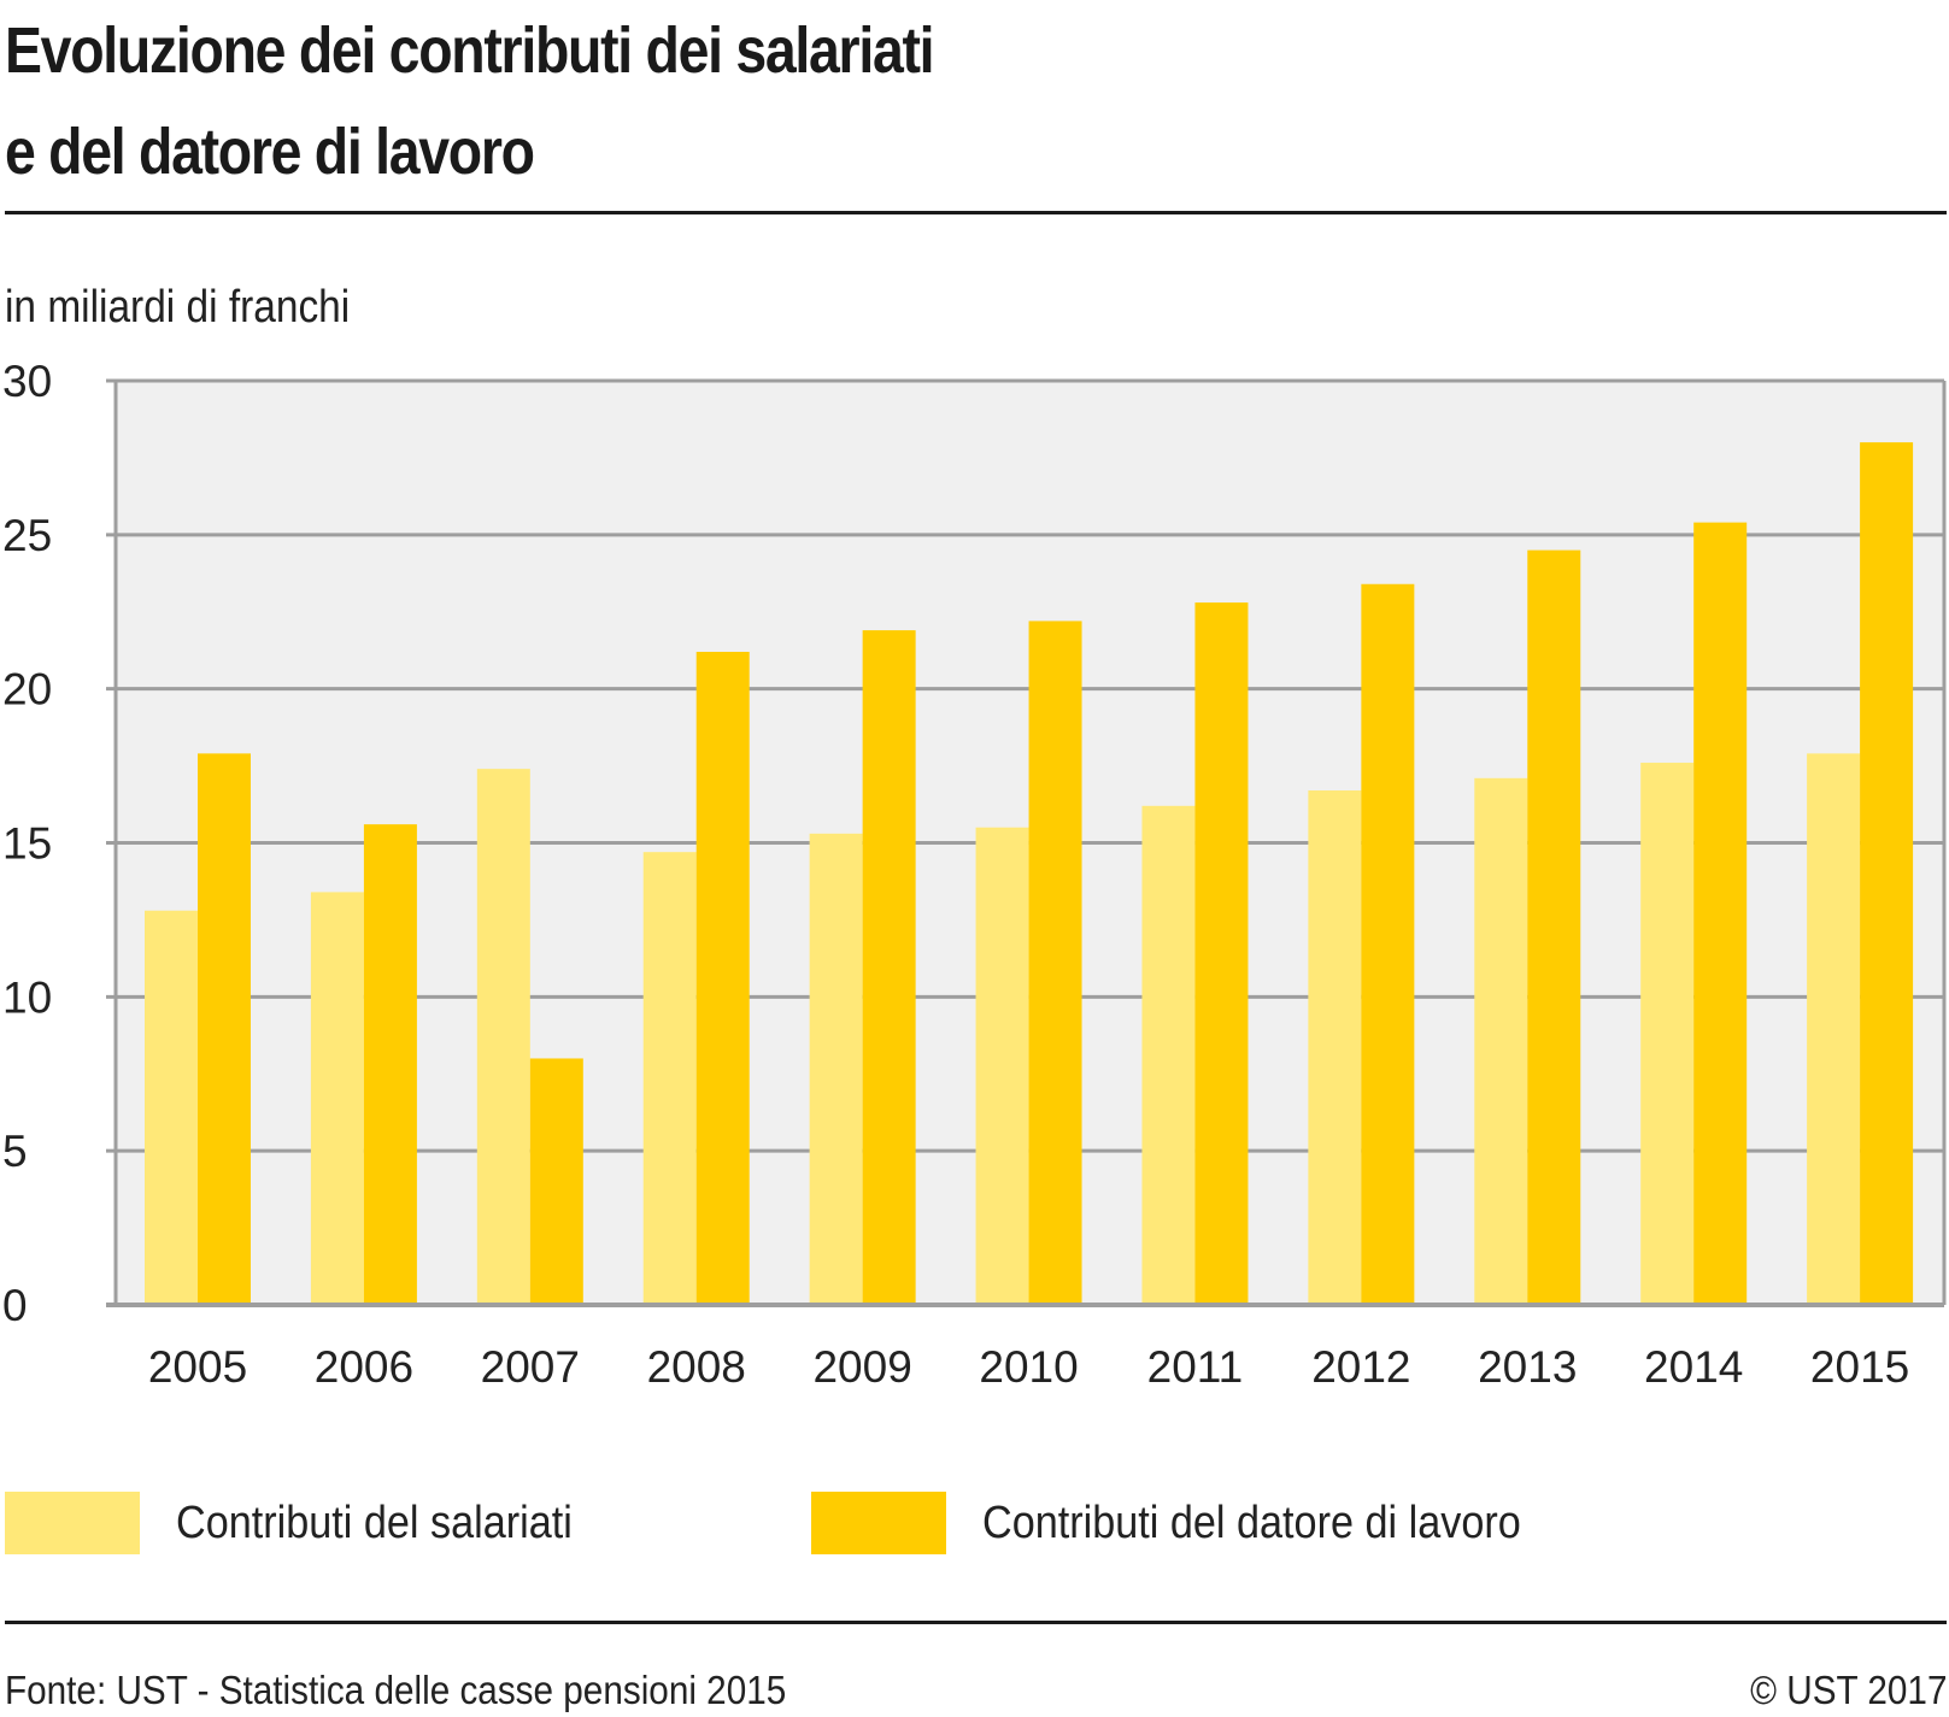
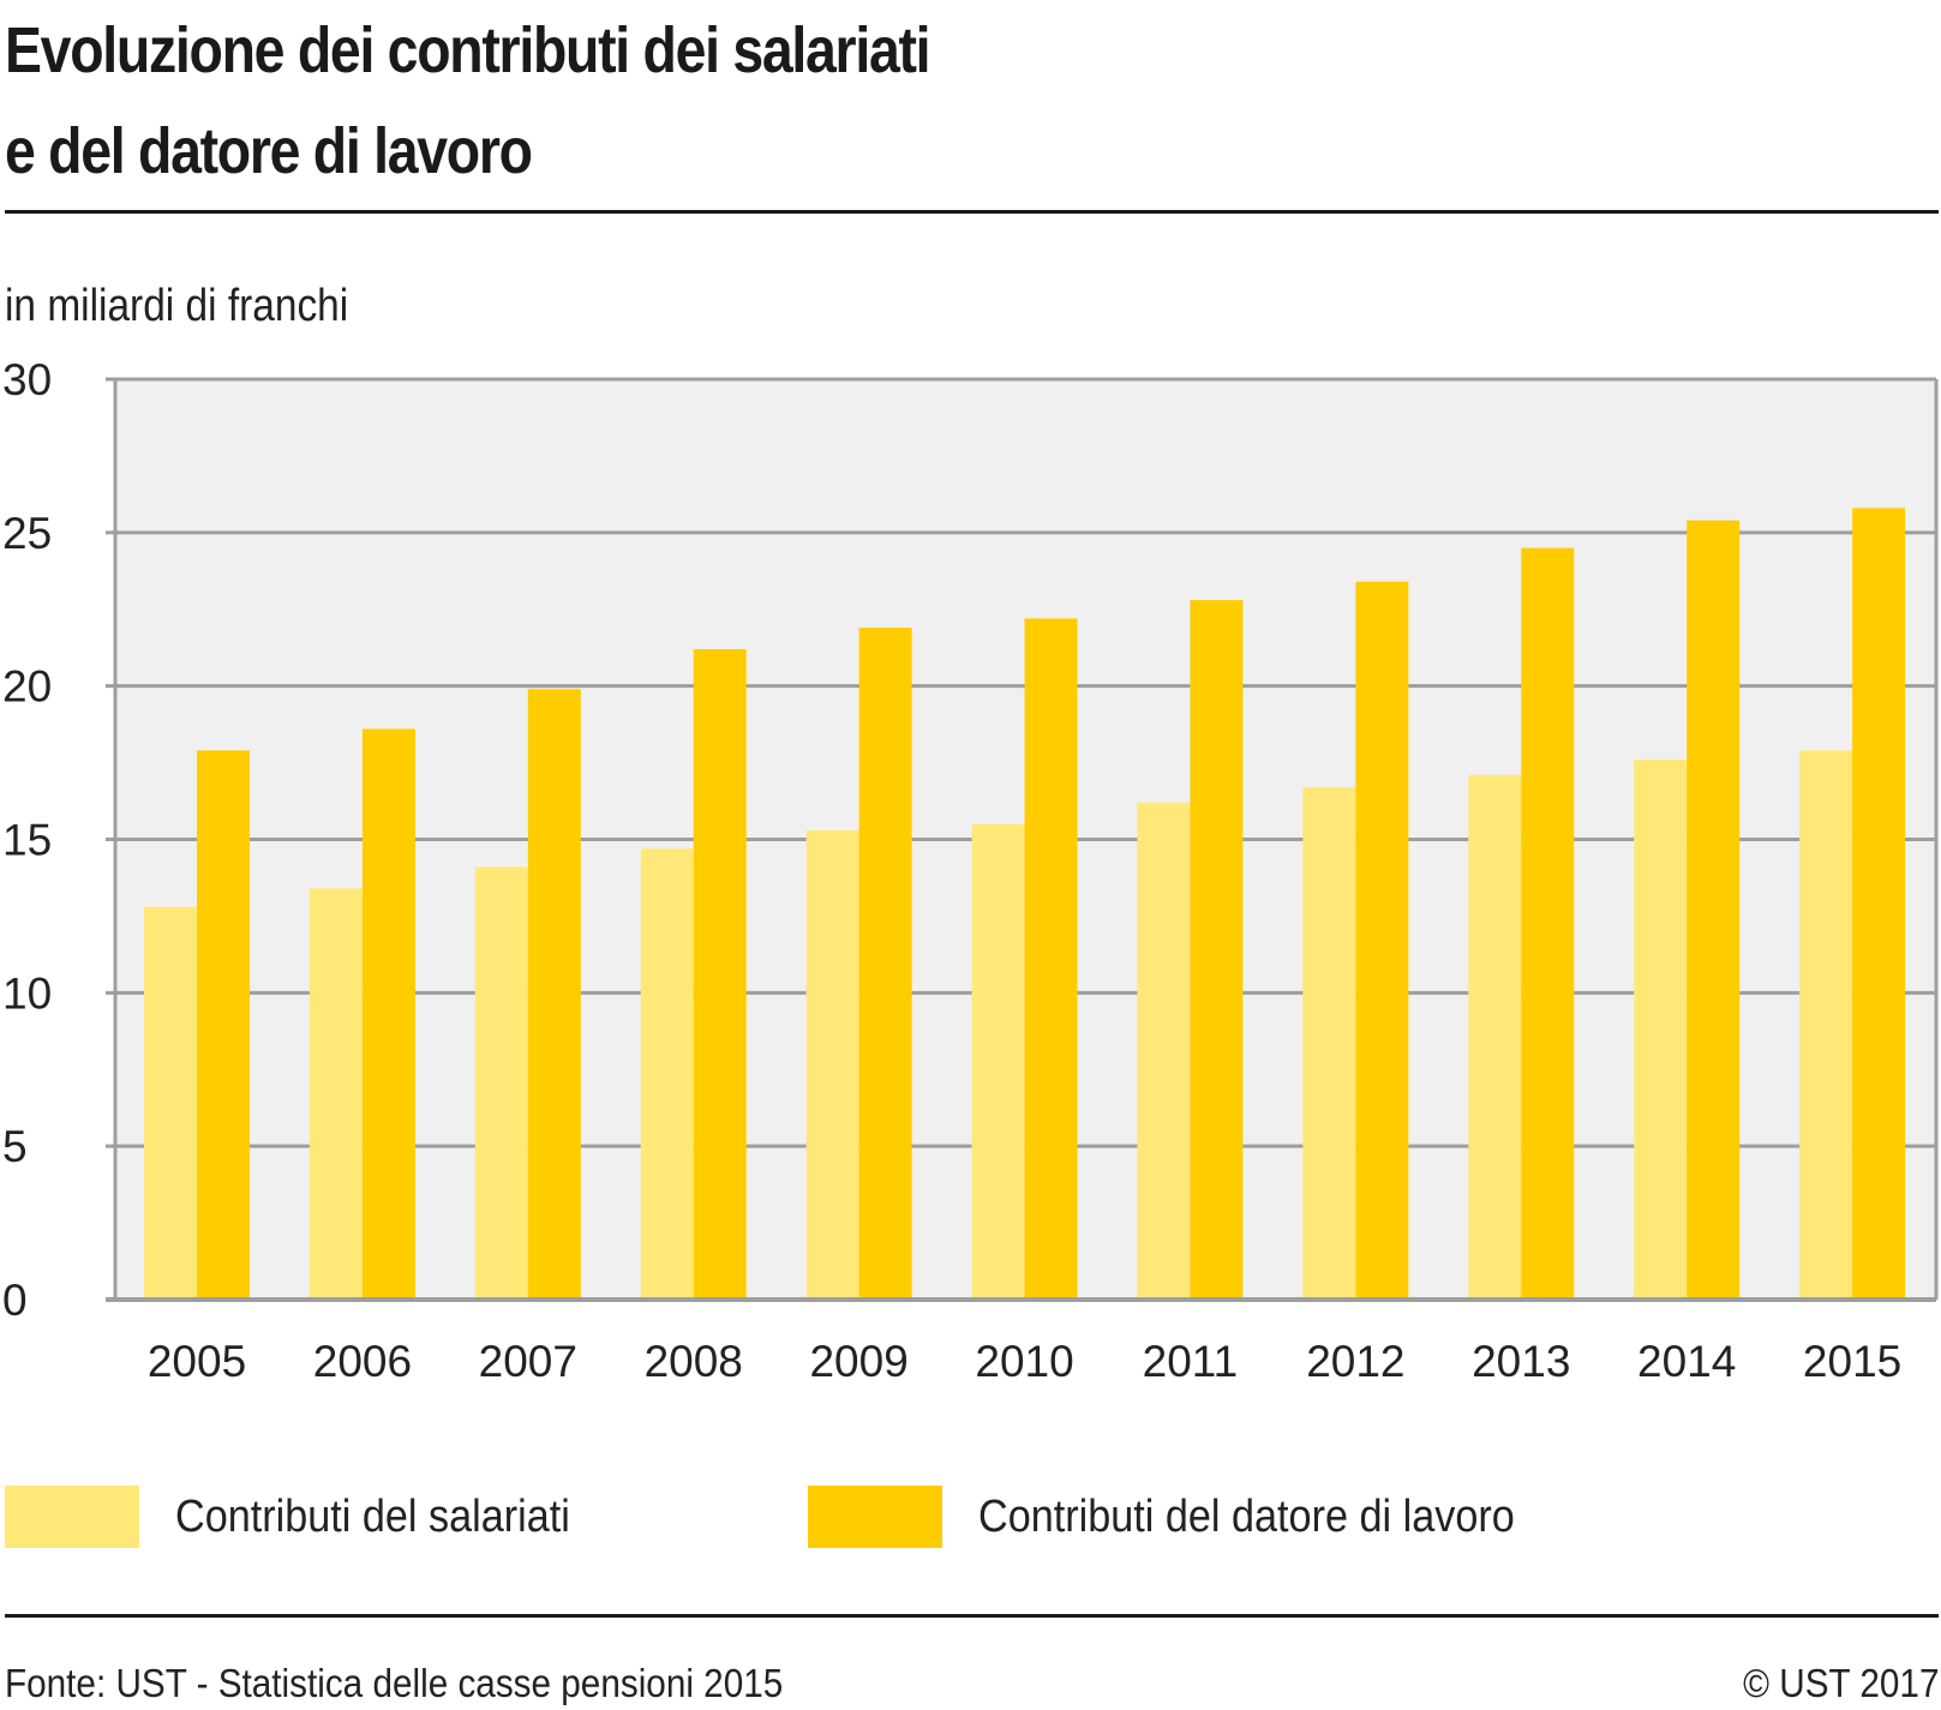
Contributi del datore di lavoro/2006: 15.6 -> 18.6
Contributi del salariati/2007: 17.4 -> 14.1
Contributi del datore di lavoro/2007: 8.0 -> 19.9
Contributi del datore di lavoro/2015: 28.0 -> 25.8
